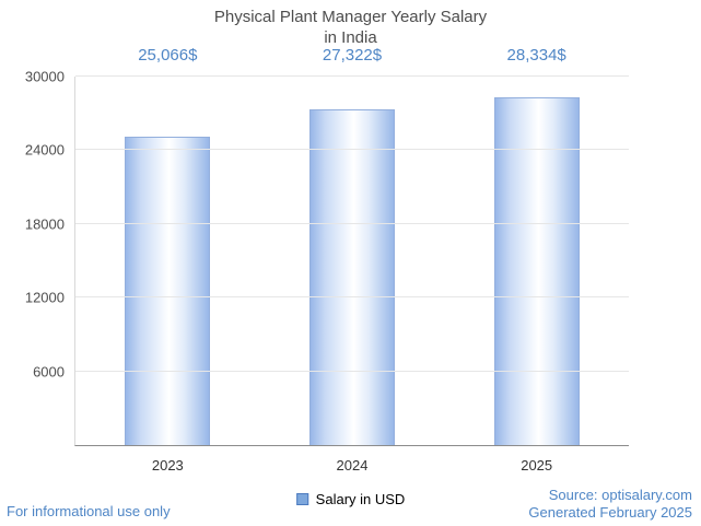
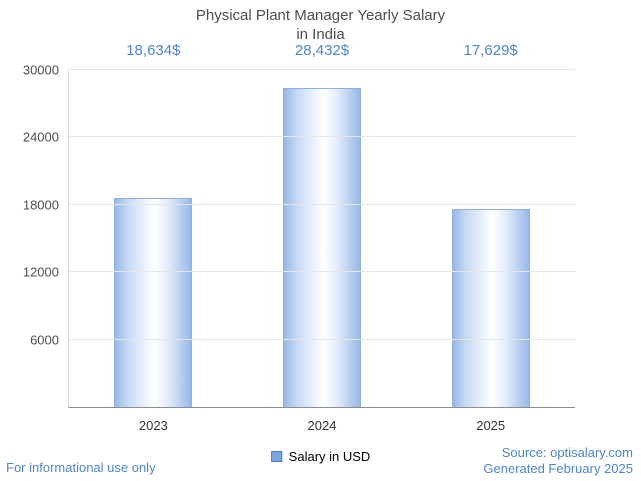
2023: 25,066 -> 18,634
2024: 27,322 -> 28,432
2025: 28,334 -> 17,629
